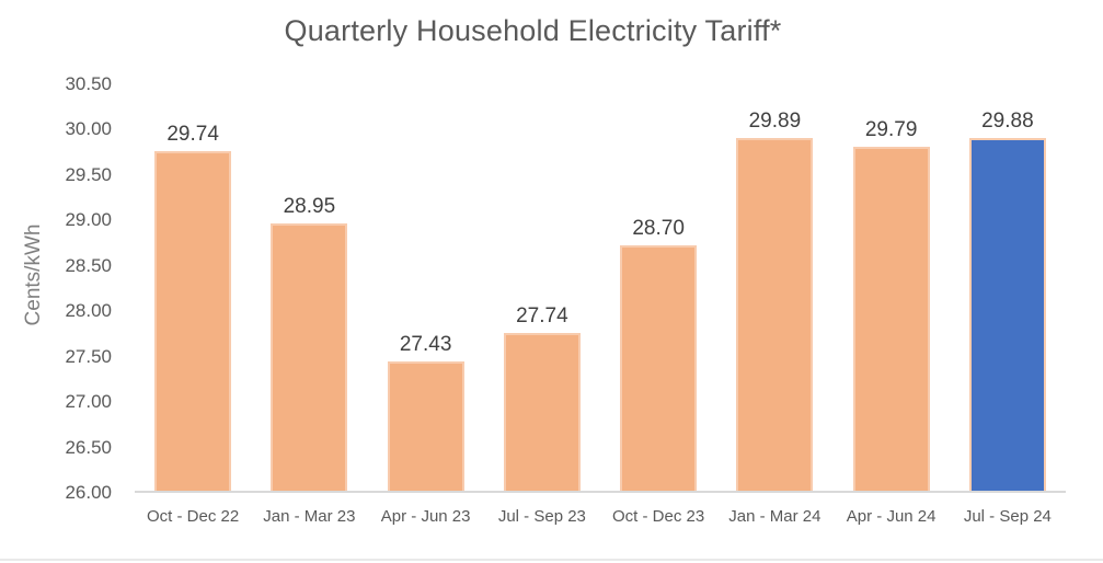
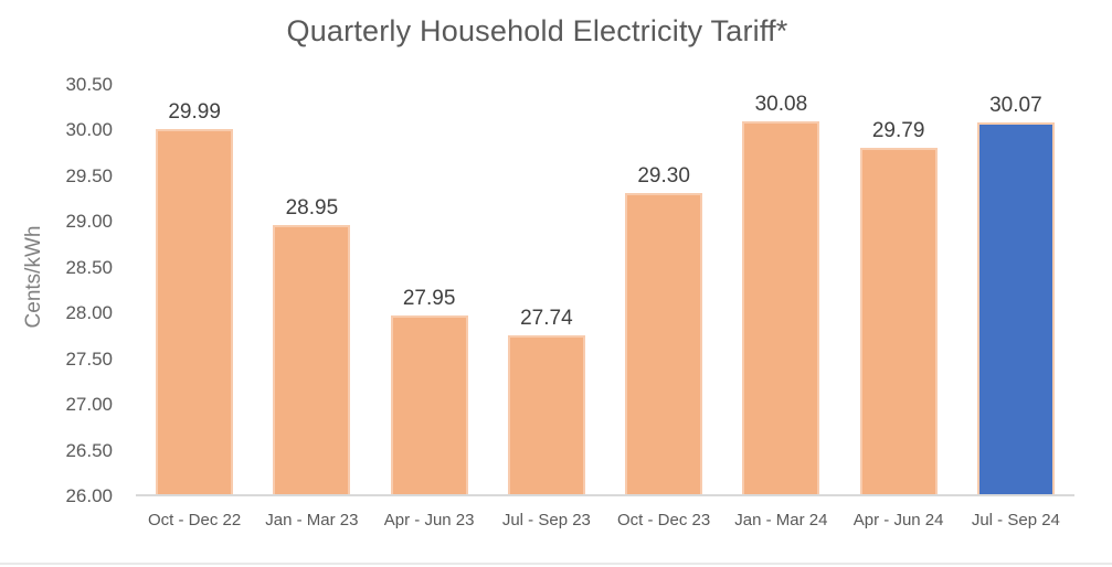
Oct - Dec 22: 29.74 -> 29.99
Apr - Jun 23: 27.43 -> 27.95
Oct - Dec 23: 28.70 -> 29.30
Jan - Mar 24: 29.89 -> 30.08
Jul - Sep 24: 29.88 -> 30.07
